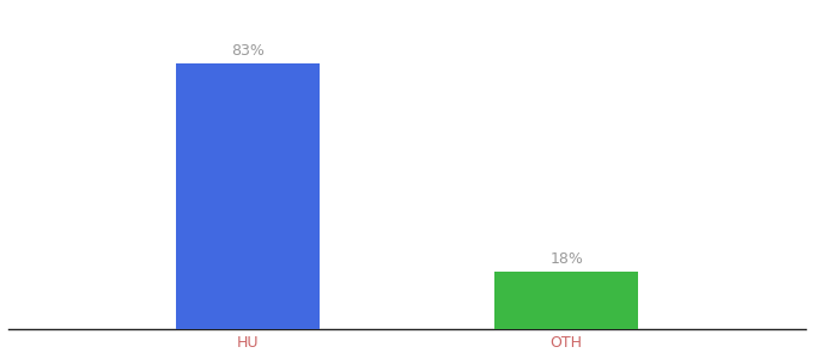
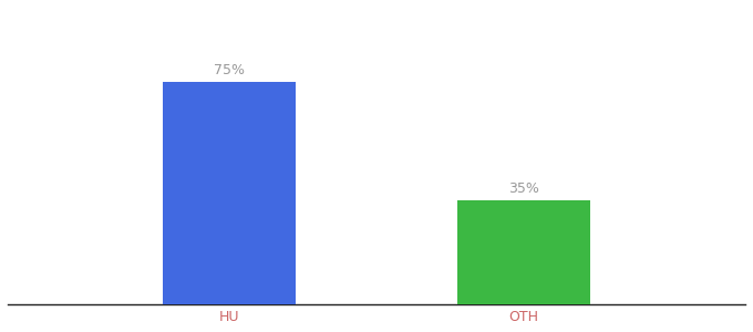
HU: 83% -> 75%
OTH: 18% -> 35%
